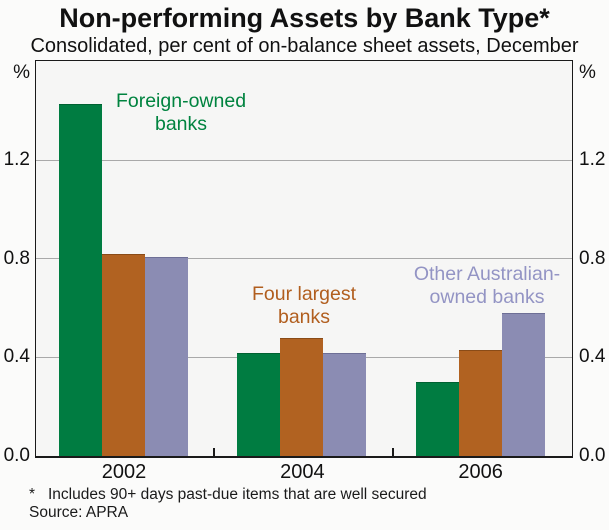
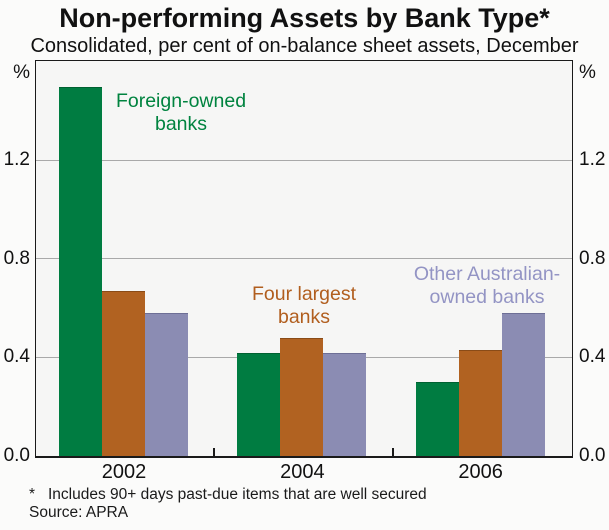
Foreign-owned banks/2002: 1.43 -> 1.50
Four largest banks/2002: 0.82 -> 0.67
Other Australian-owned banks/2002: 0.81 -> 0.58
